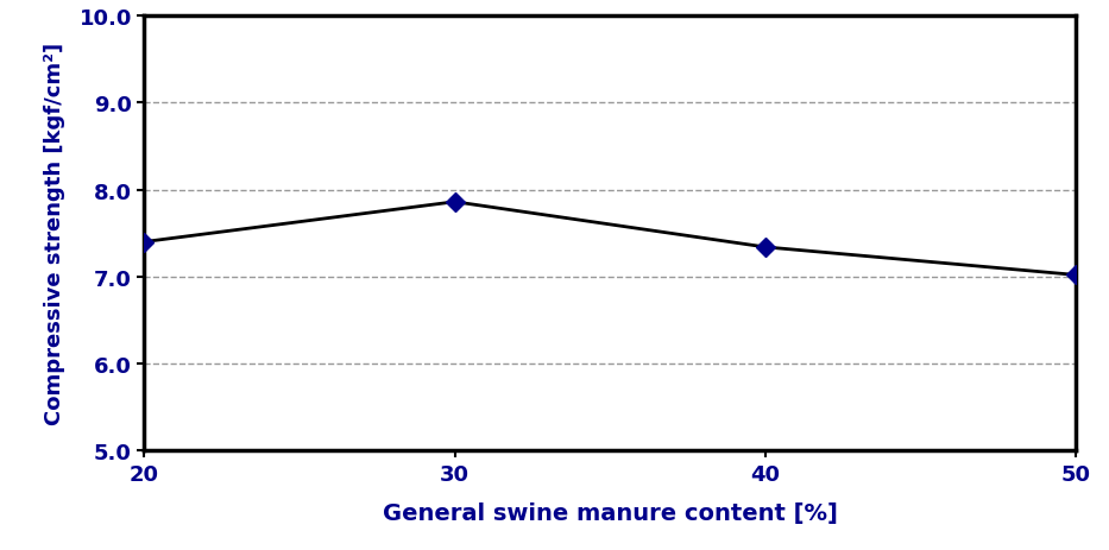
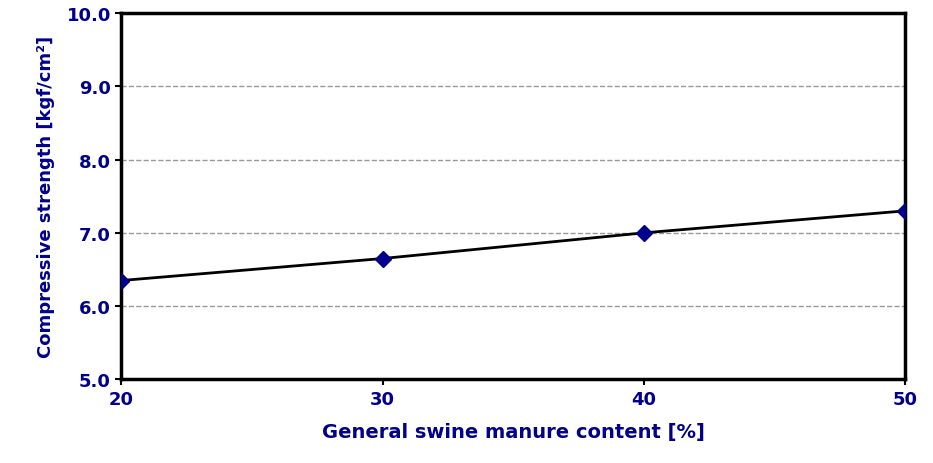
20: 7.40 -> 6.35
30: 7.86 -> 6.65
40: 7.34 -> 7.00
50: 7.02 -> 7.30
